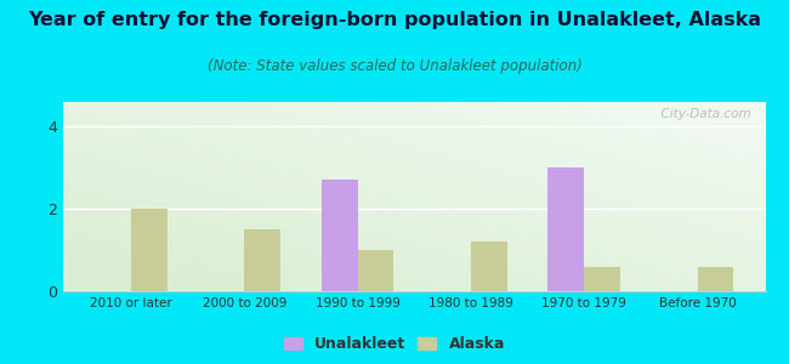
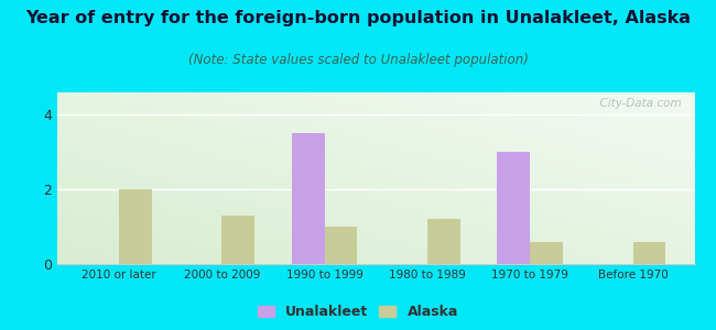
Alaska/2000 to 2009: 1.5 -> 1.3
Unalakleet/1990 to 1999: 2.7 -> 3.5
